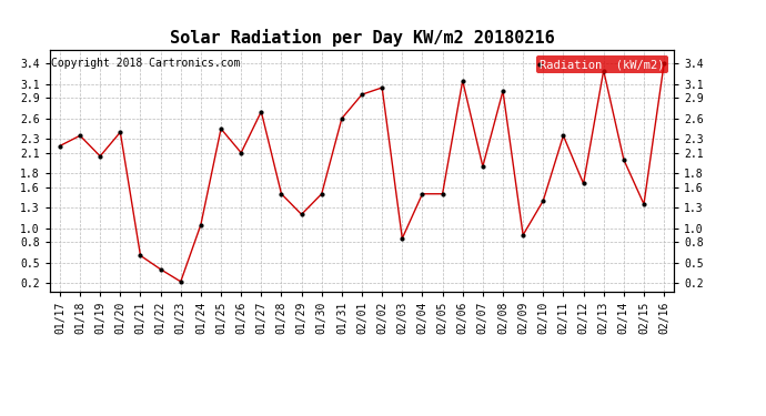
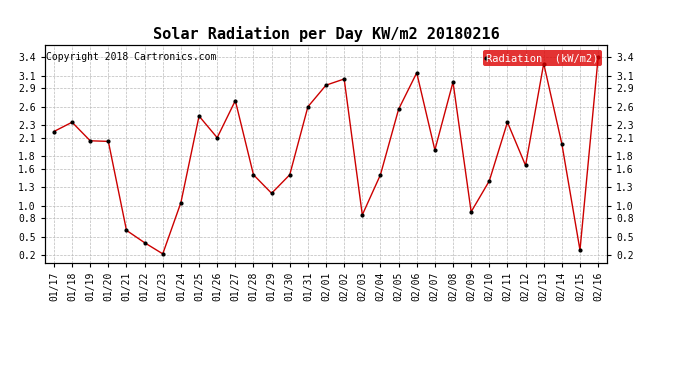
01/20: 2.40 -> 2.04
02/05: 1.50 -> 2.56
02/15: 1.35 -> 0.28
